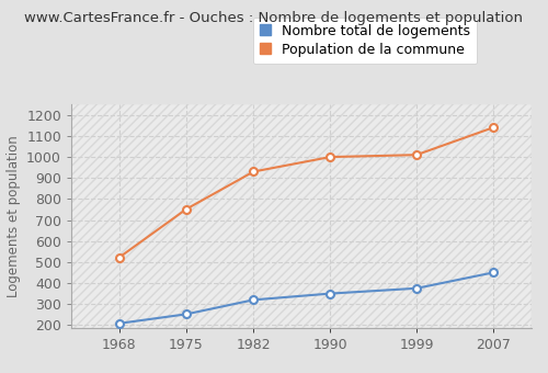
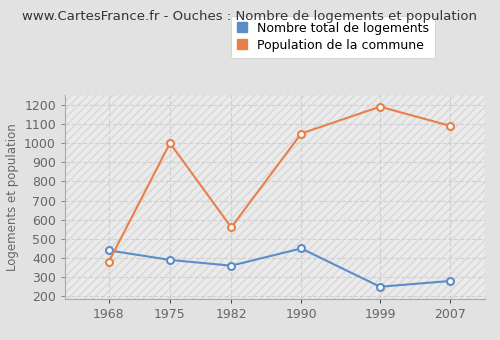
Nombre total de logements/1968: 210 -> 440
Population de la commune/1968: 520 -> 380
Nombre total de logements/1975: 250 -> 390
Population de la commune/1975: 750 -> 1000
Nombre total de logements/1982: 320 -> 360
Population de la commune/1982: 930 -> 560
Nombre total de logements/1990: 350 -> 450
Population de la commune/1990: 1000 -> 1050
Nombre total de logements/1999: 380 -> 250
Population de la commune/1999: 1010 -> 1190
Nombre total de logements/2007: 450 -> 280
Population de la commune/2007: 1140 -> 1090
